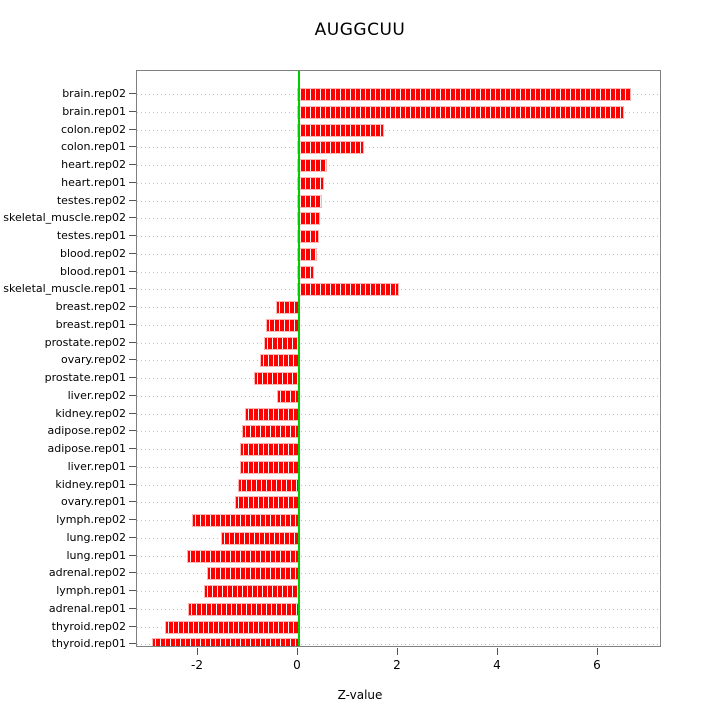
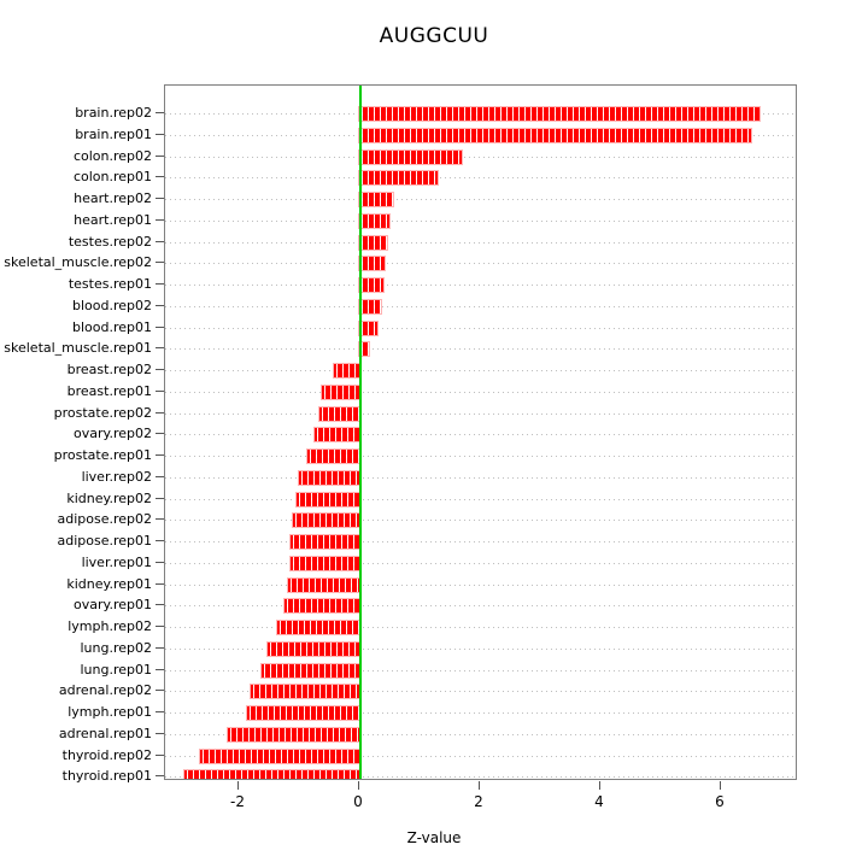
skeletal_muscle.rep01: 2.0 -> 0.1
liver.rep02: -0.4 -> -1.0
lymph.rep02: -2.1 -> -1.4
lung.rep01: -2.2 -> -1.6
